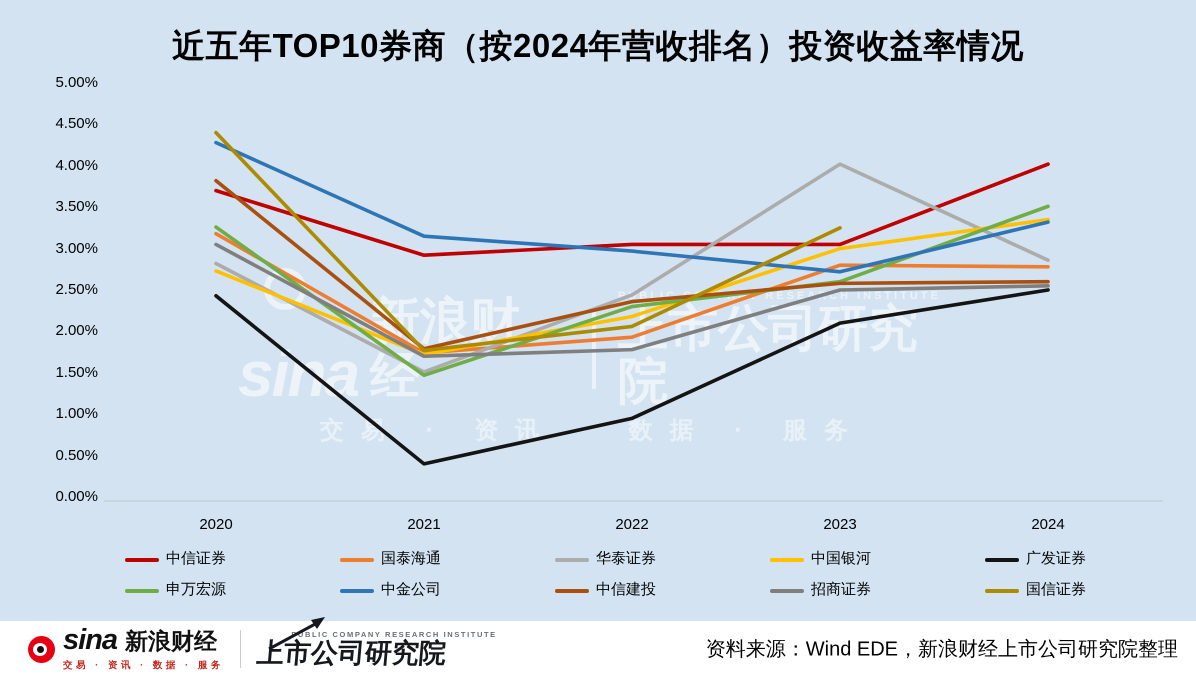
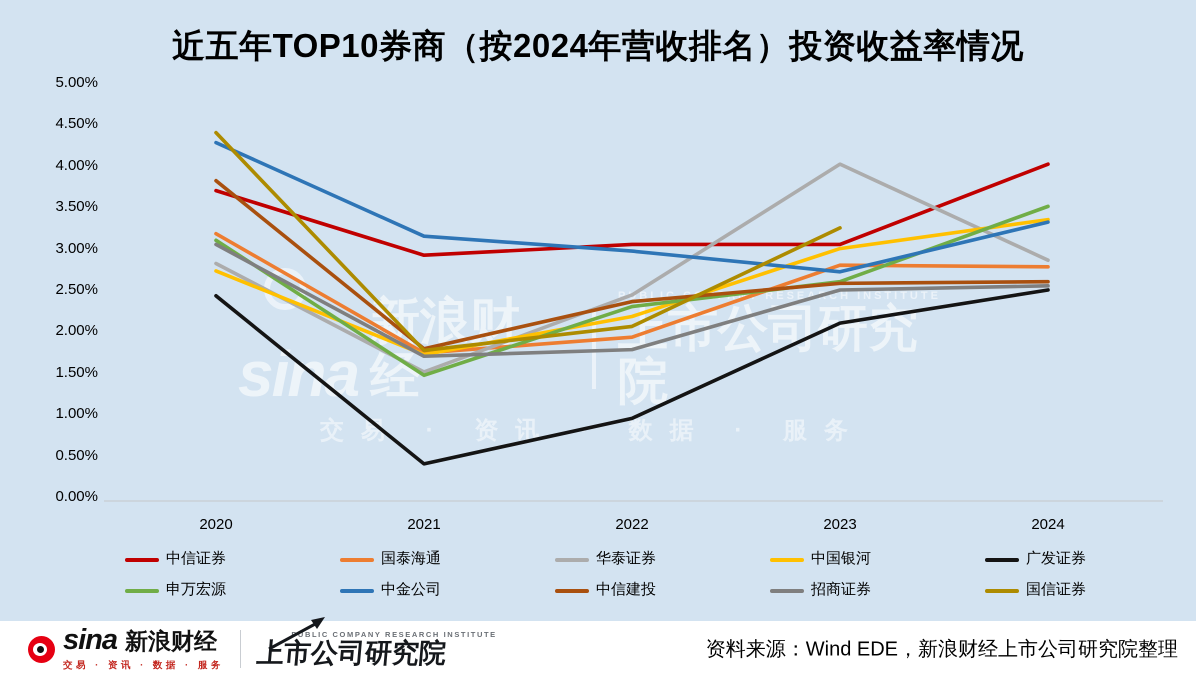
申万宏源/2020: 3.3% -> 3.1%
